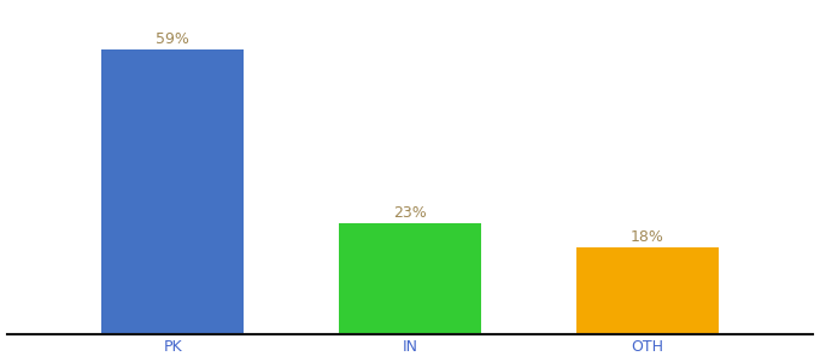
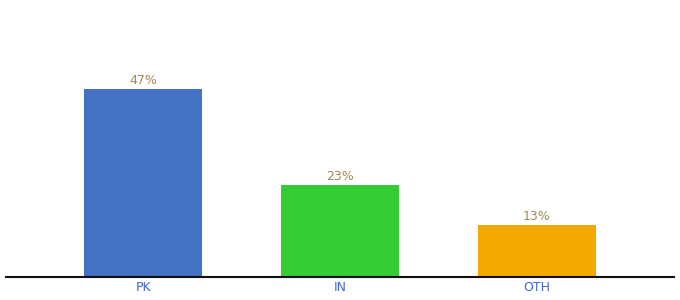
PK: 59% -> 47%
OTH: 18% -> 13%
